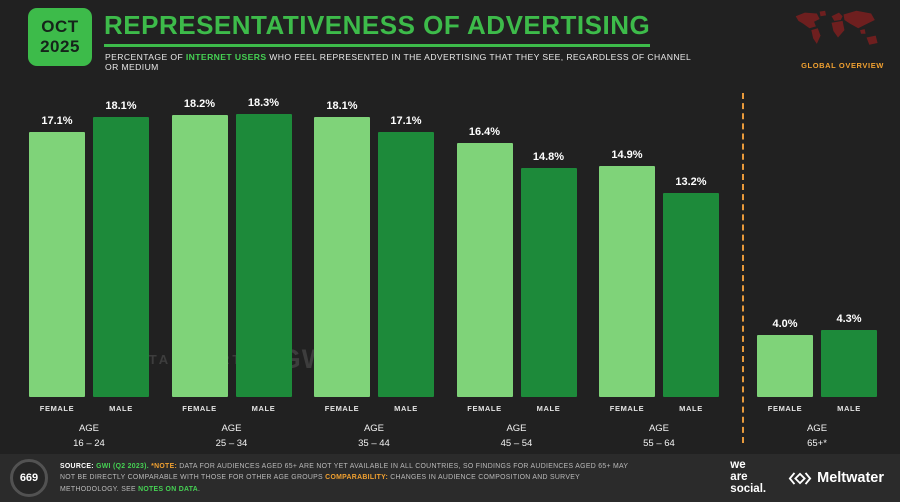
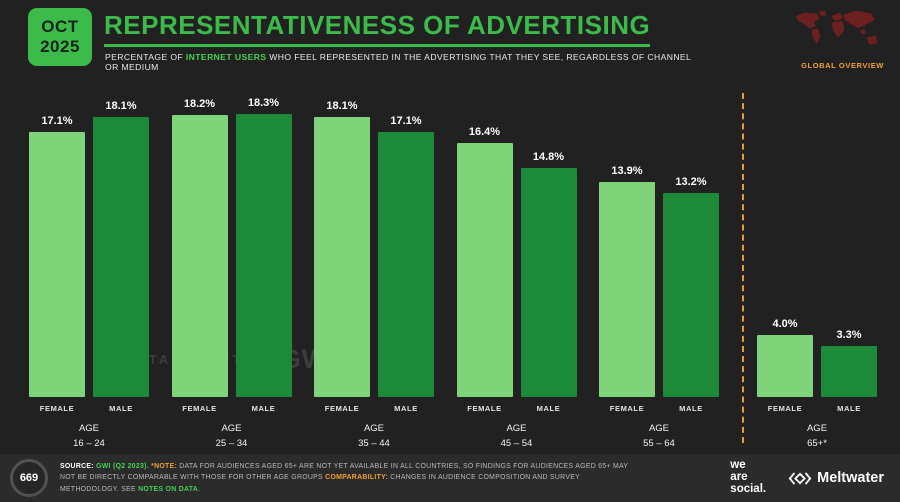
FEMALE/55 – 64: 14.9% -> 13.9%
MALE/65+*: 4.3% -> 3.3%
